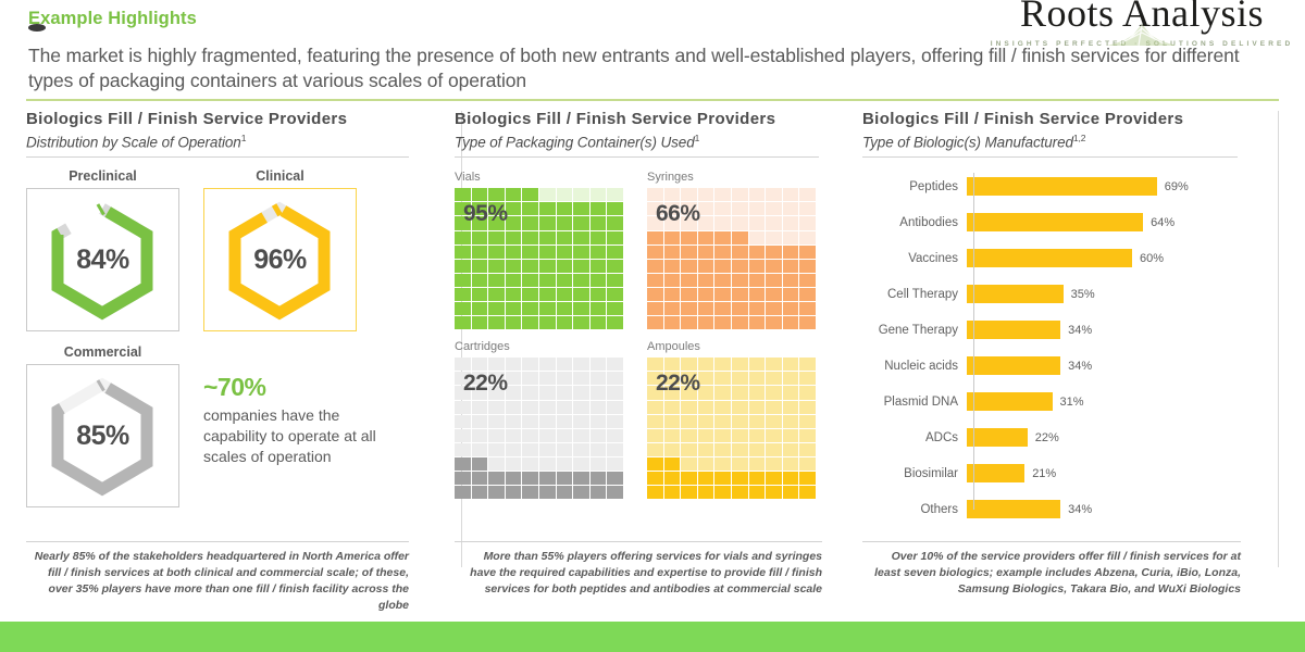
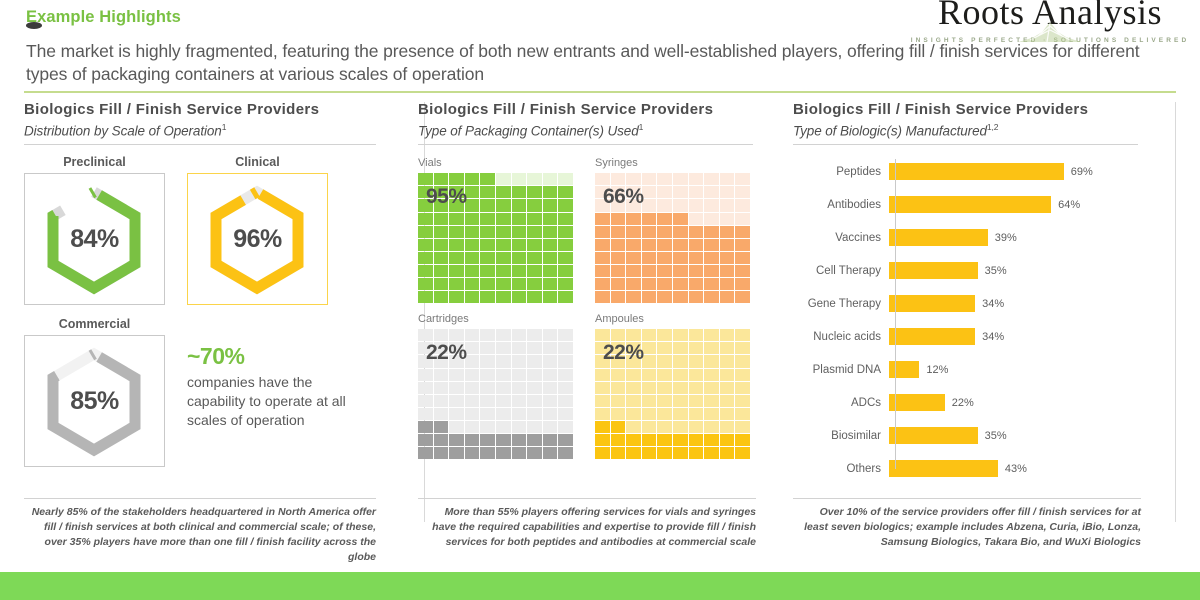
Vaccines: 60% -> 39%
Plasmid DNA: 31% -> 12%
Biosimilar: 21% -> 35%
Others: 34% -> 43%
